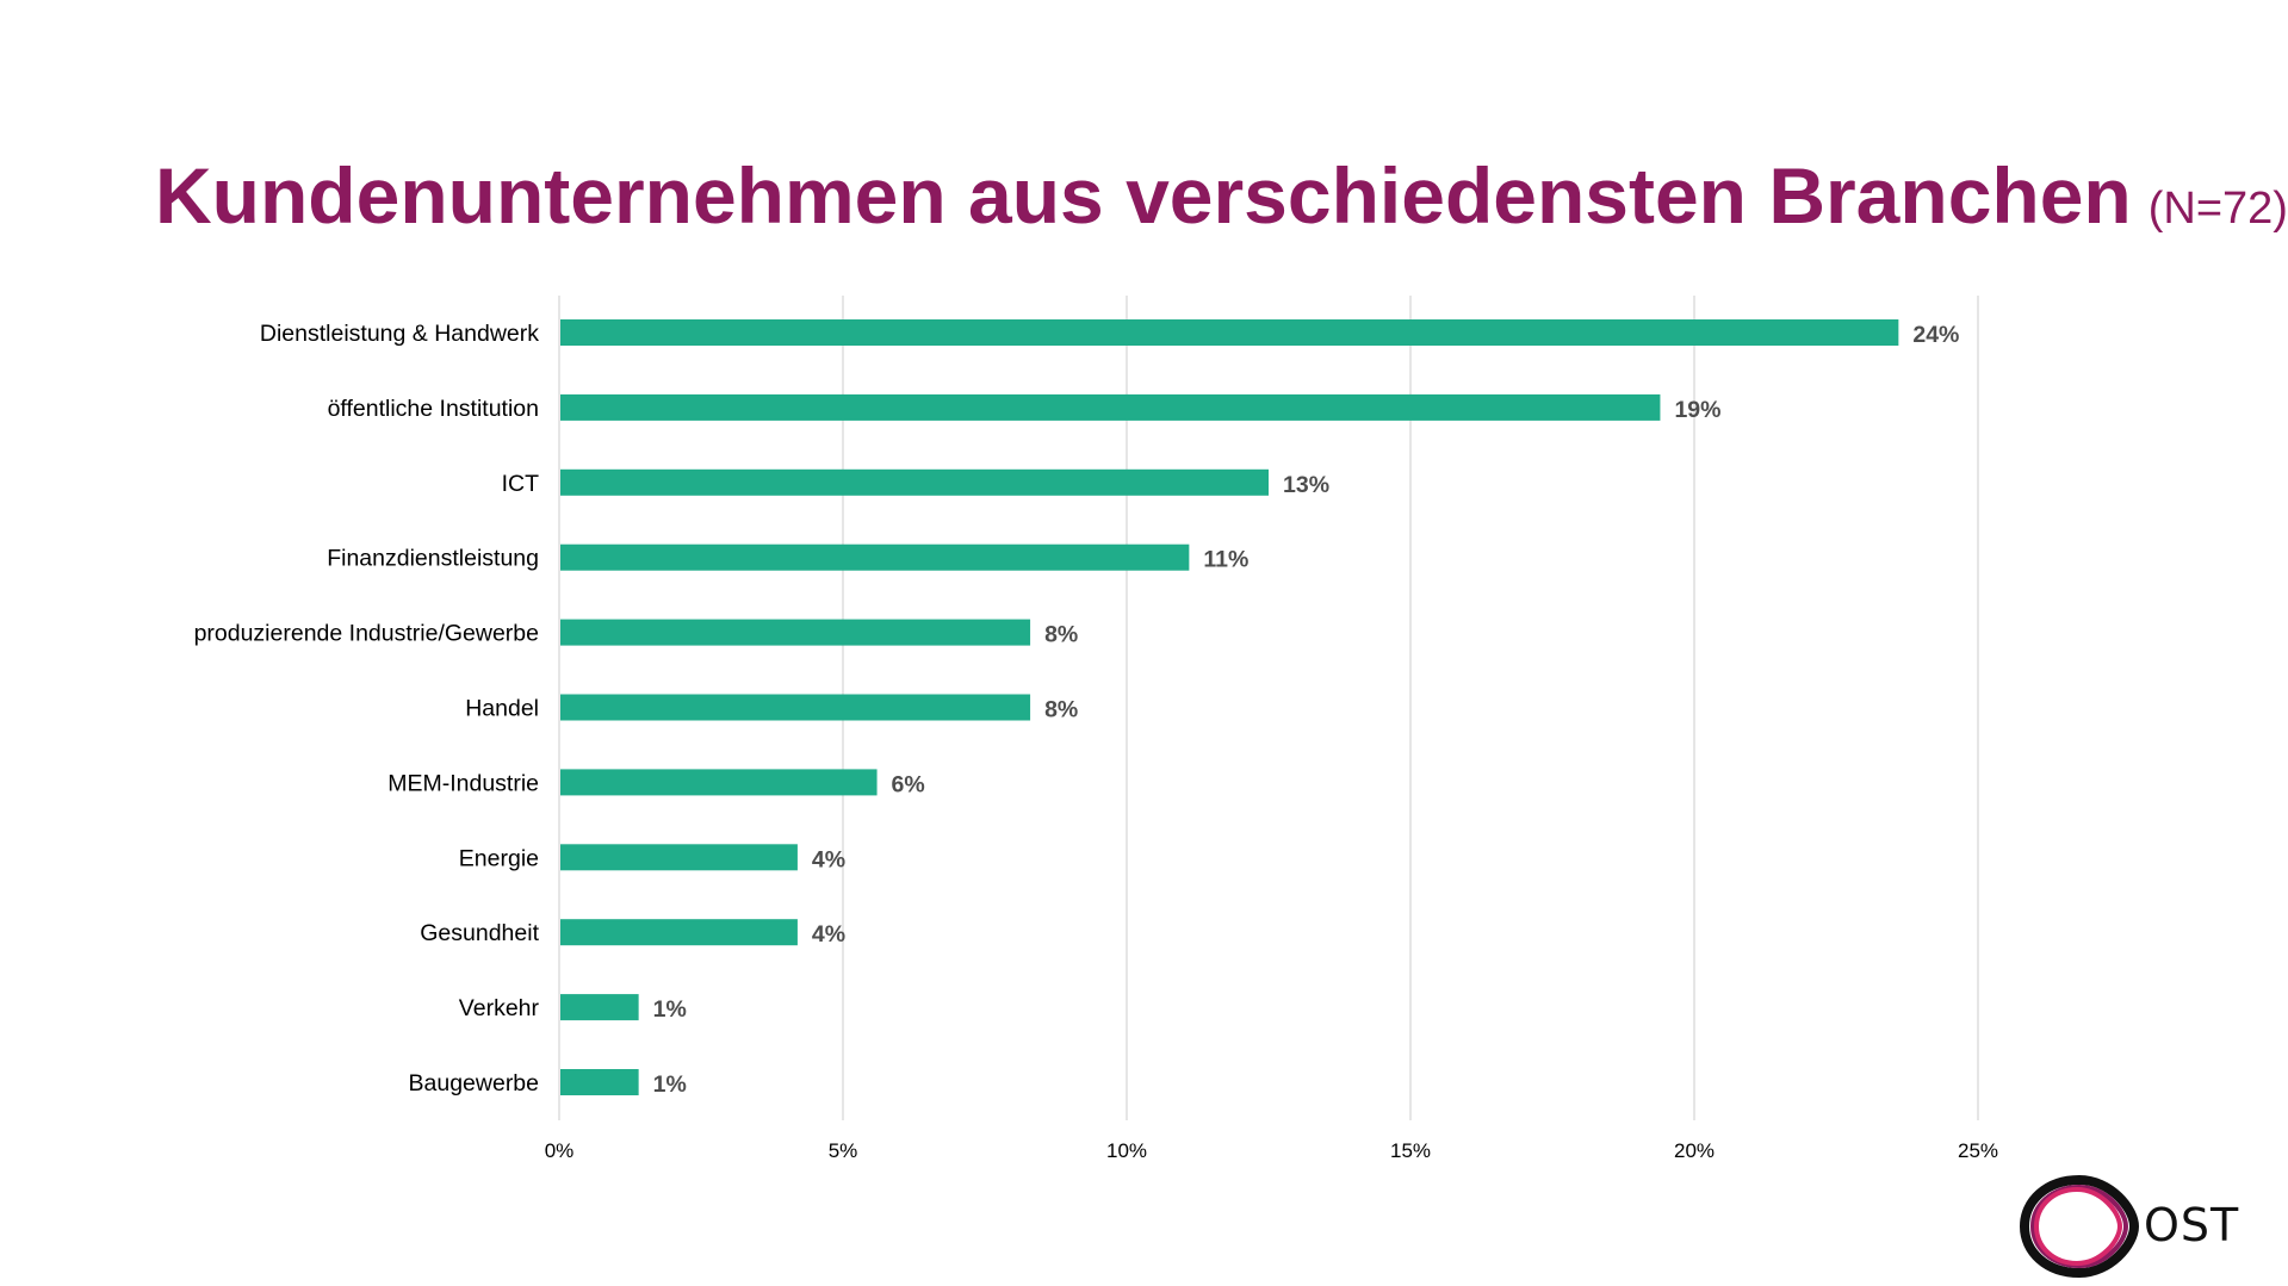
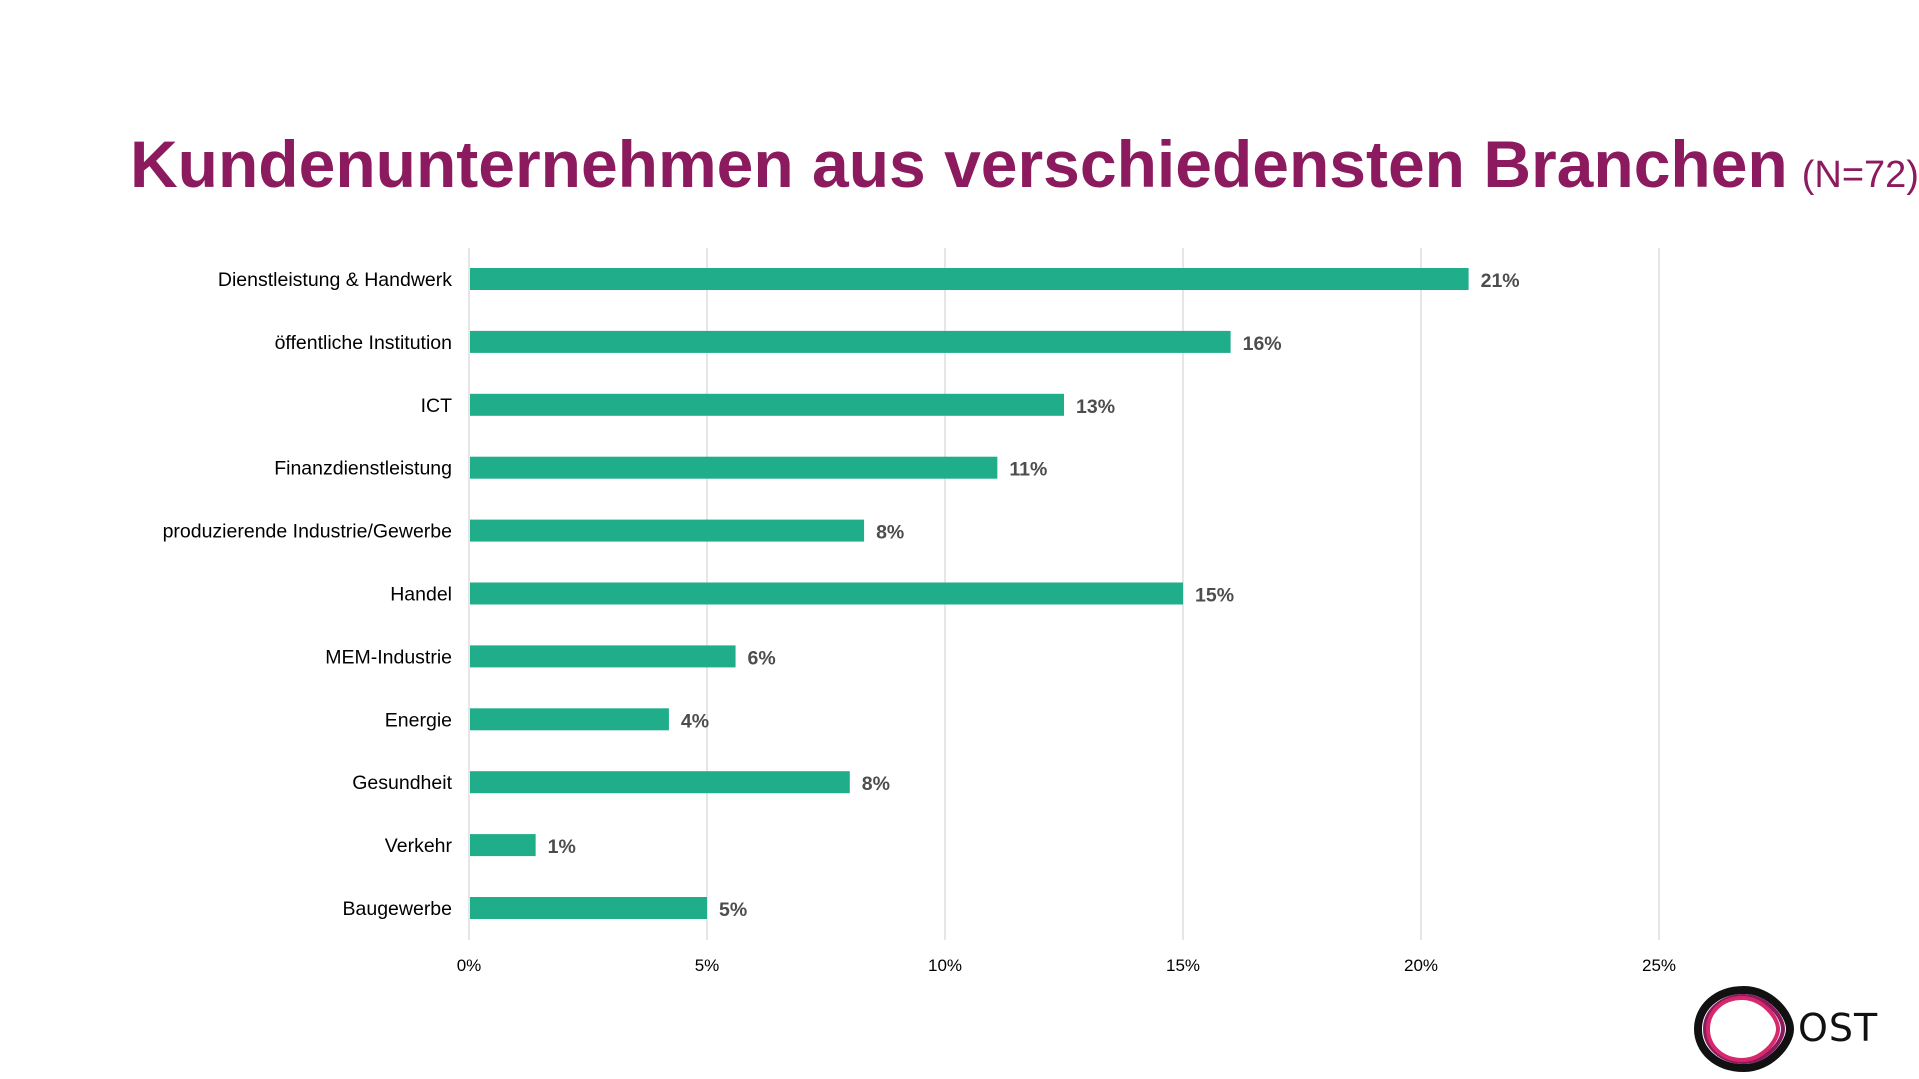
Dienstleistung & Handwerk: 24% -> 21%
öffentliche Institution: 19% -> 16%
Handel: 8% -> 15%
Gesundheit: 4% -> 8%
Baugewerbe: 1% -> 5%
